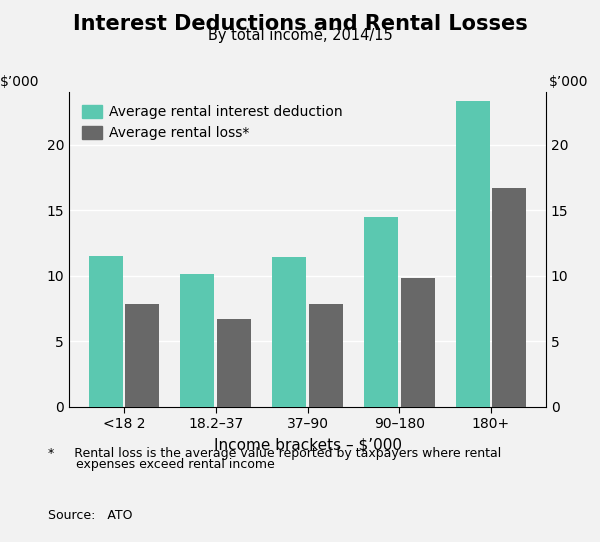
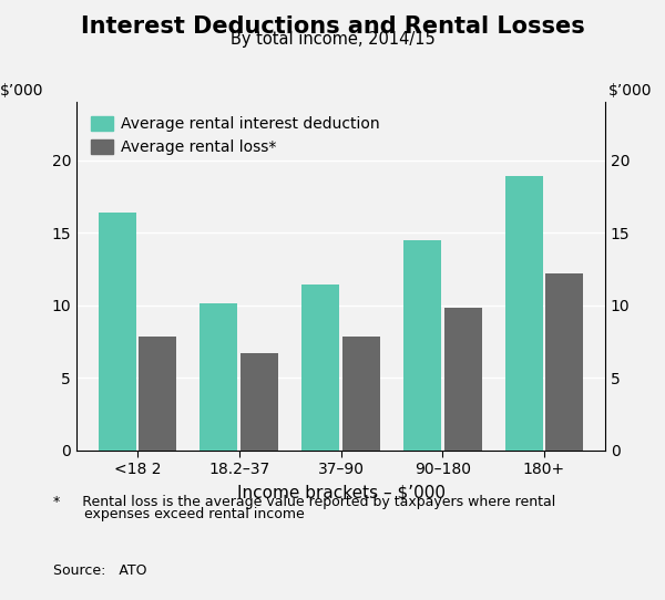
Average rental interest deduction/<18 2: 11.5 -> 16.4
Average rental interest deduction/180+: 23.3 -> 18.9
Average rental loss*/180+: 16.7 -> 12.2
